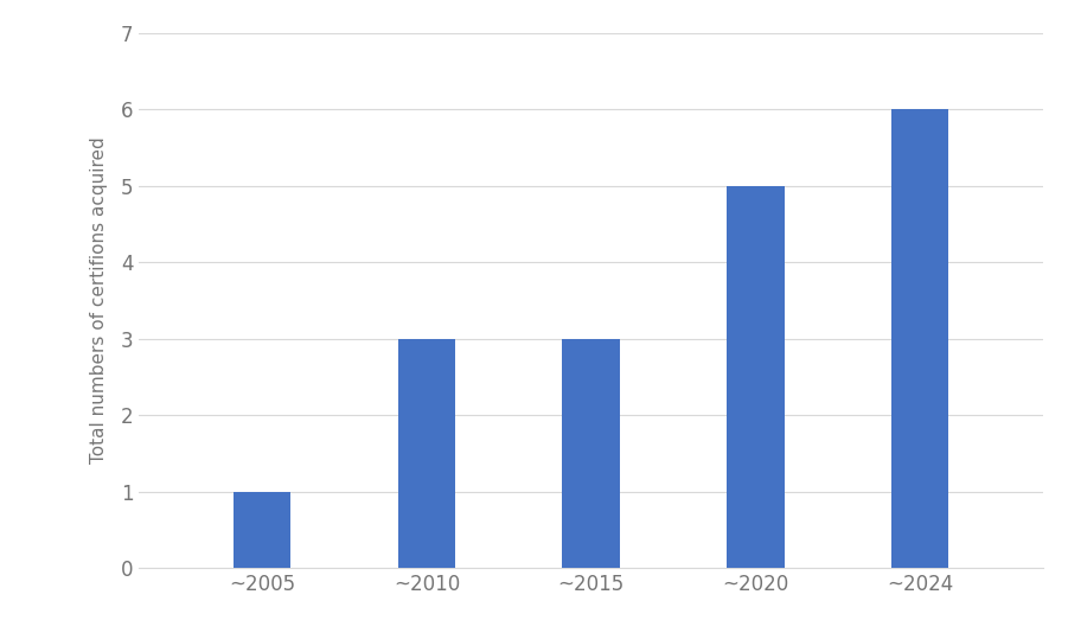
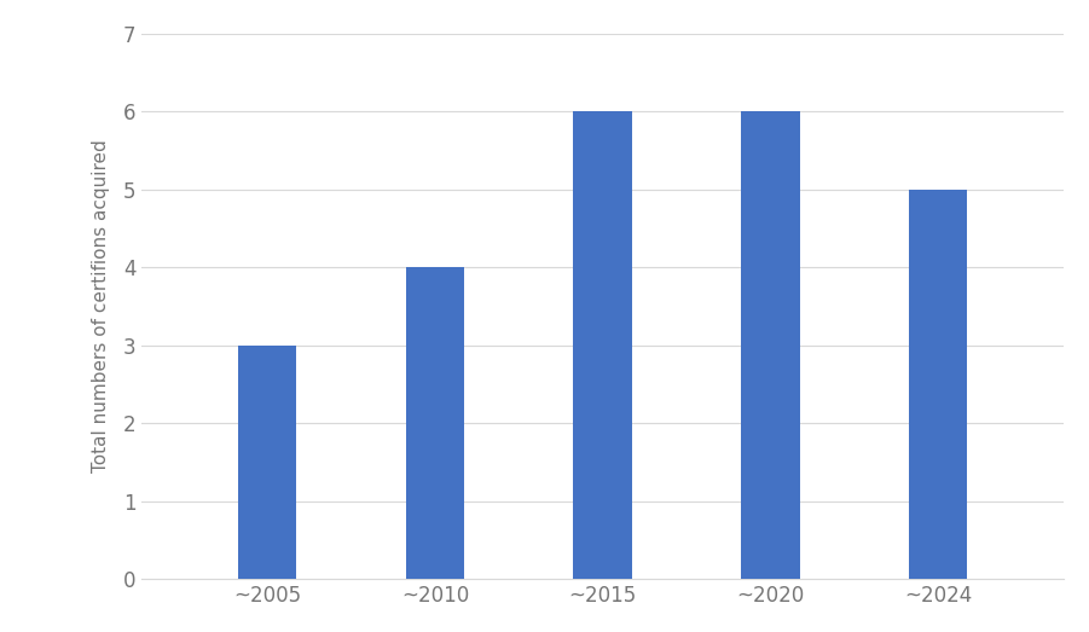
~2005: 1 -> 3
~2010: 3 -> 4
~2015: 3 -> 6
~2020: 5 -> 6
~2024: 6 -> 5
